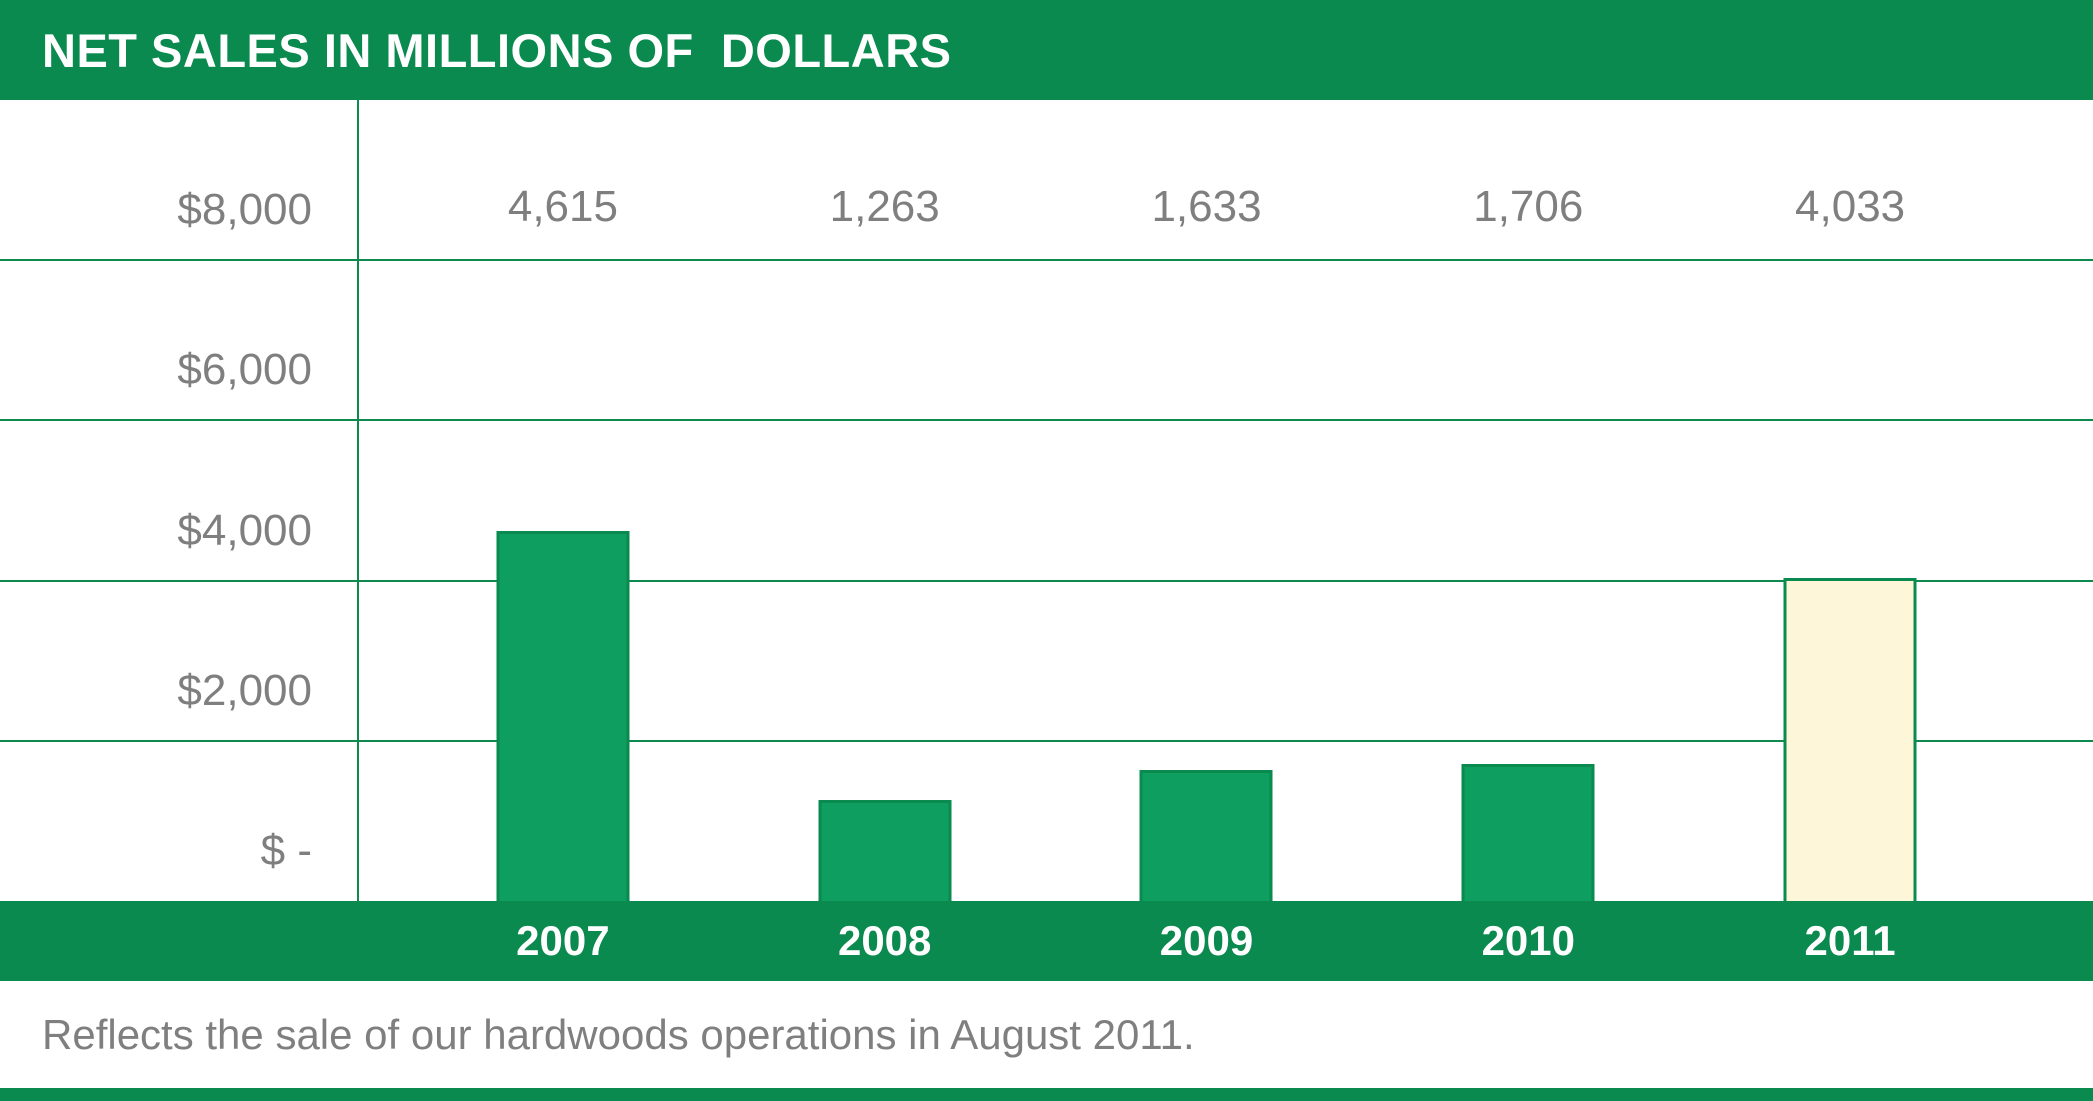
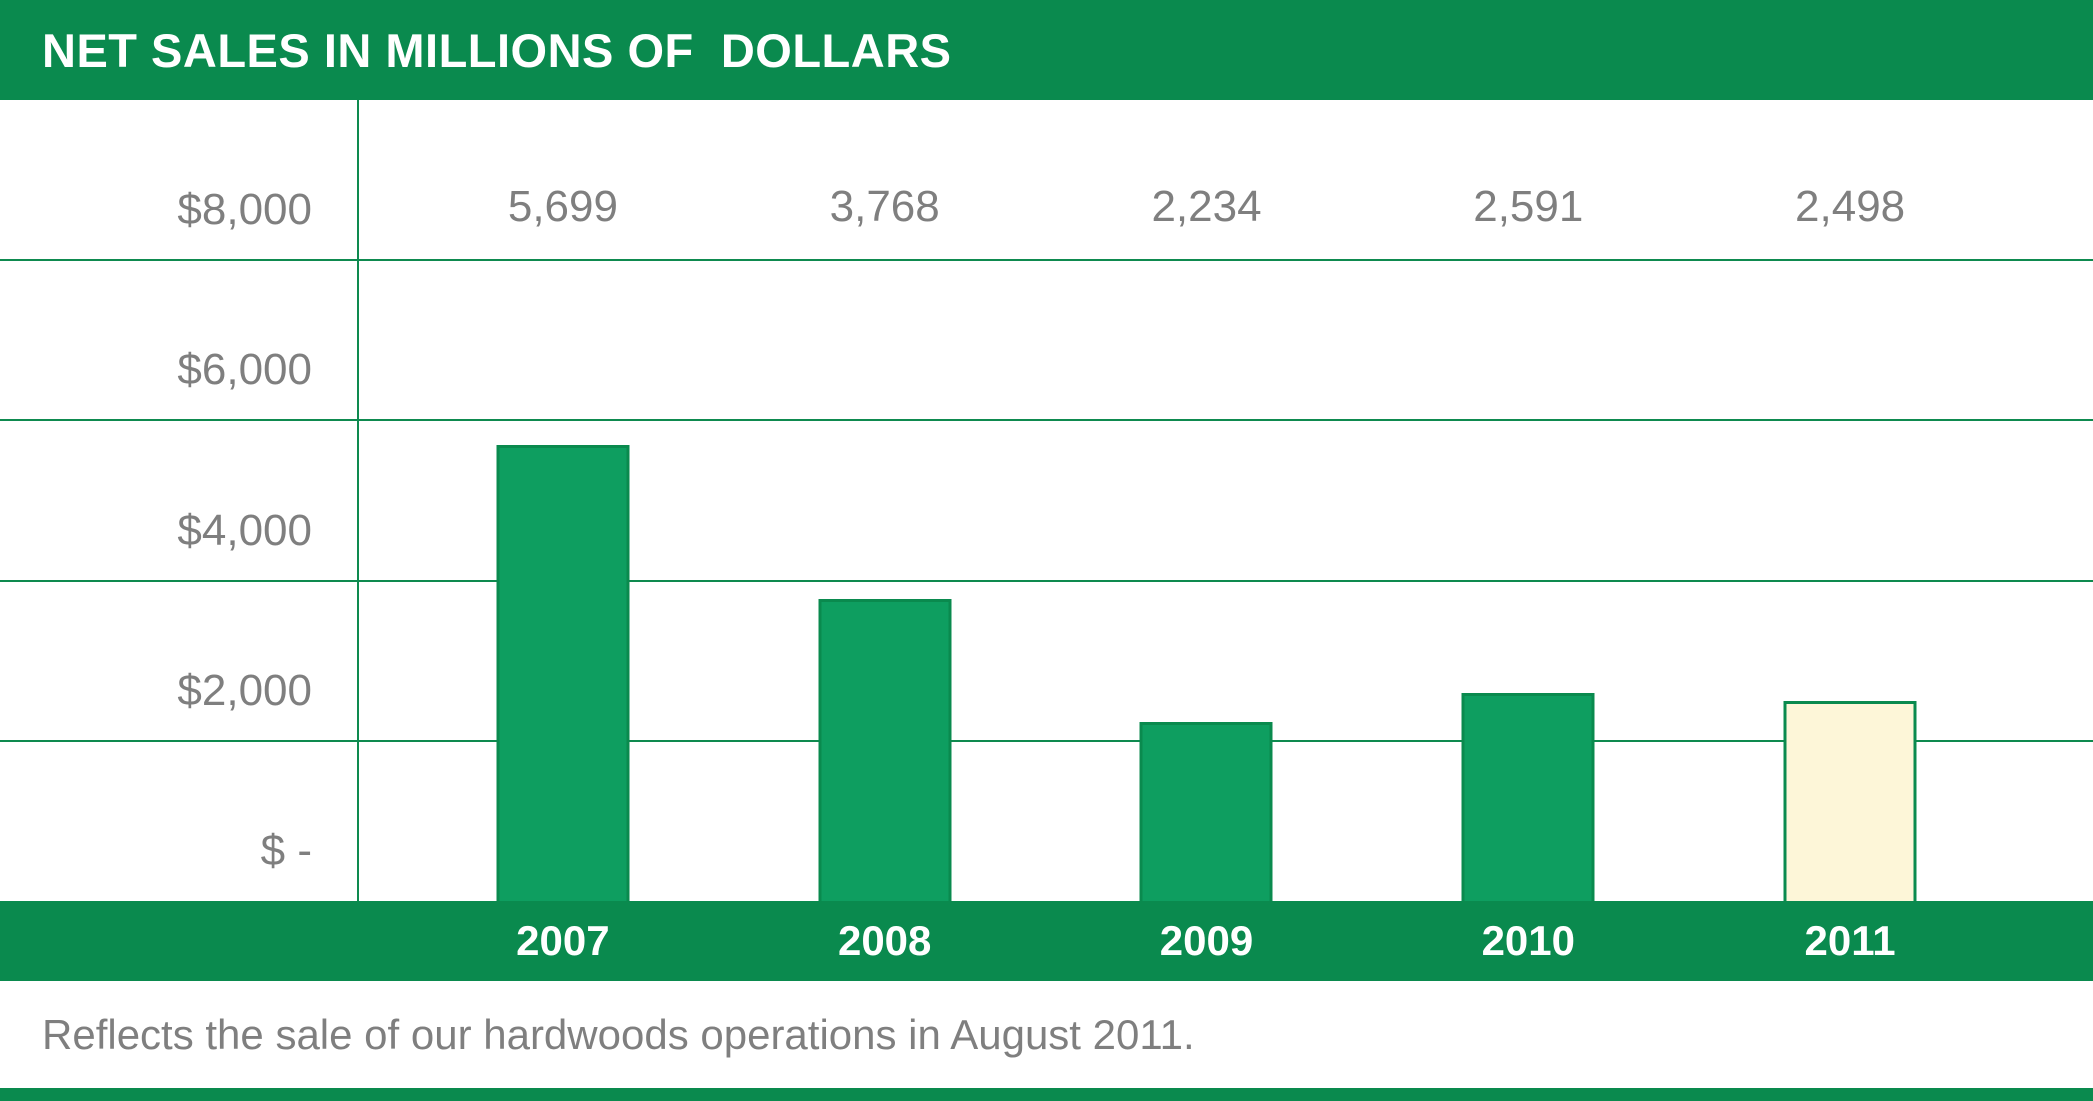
2007: 4,615 -> 5,699
2008: 1,263 -> 3,768
2009: 1,633 -> 2,234
2010: 1,706 -> 2,591
2011: 4,033 -> 2,498
